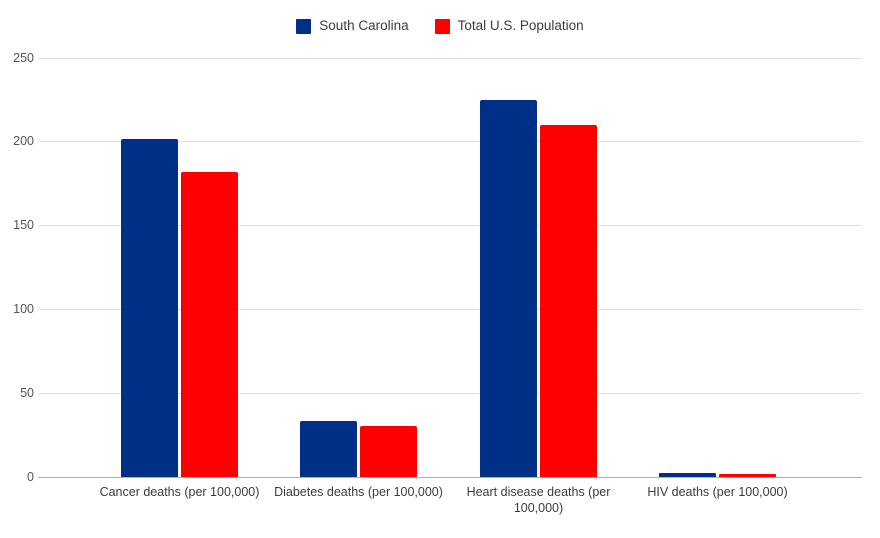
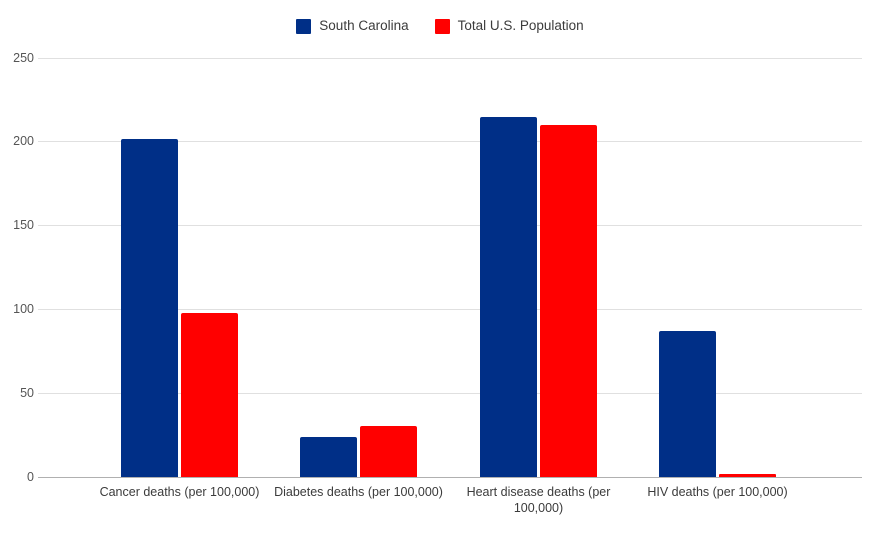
Total U.S. Population/Cancer deaths (per 100,000): 182 -> 98
South Carolina/Diabetes deaths (per 100,000): 33 -> 24
South Carolina/Heart disease deaths (per 100,000): 225 -> 215
South Carolina/HIV deaths (per 100,000): 2 -> 87
